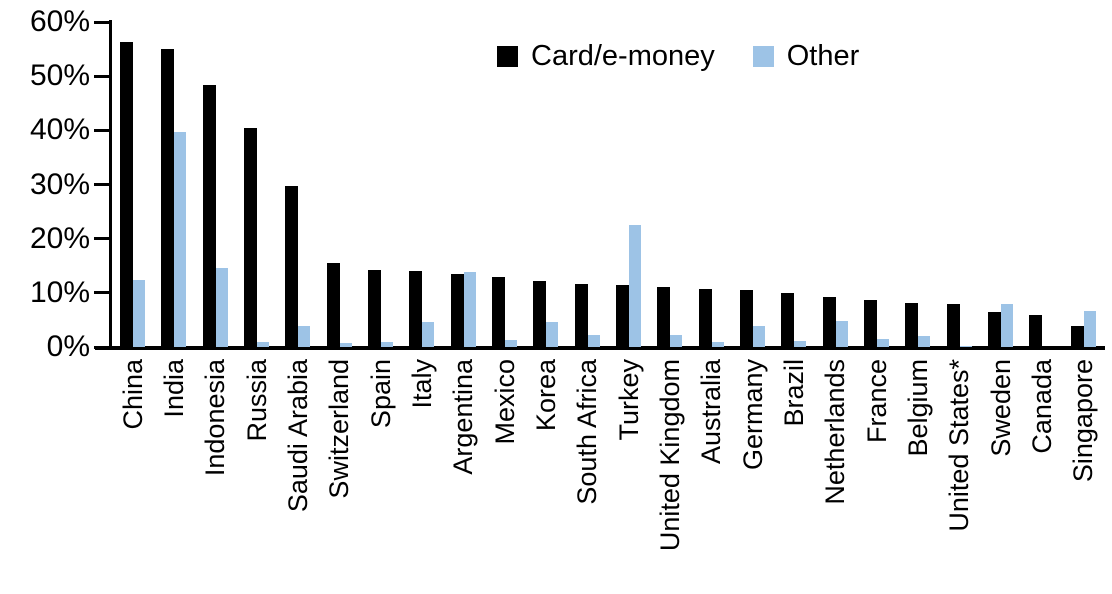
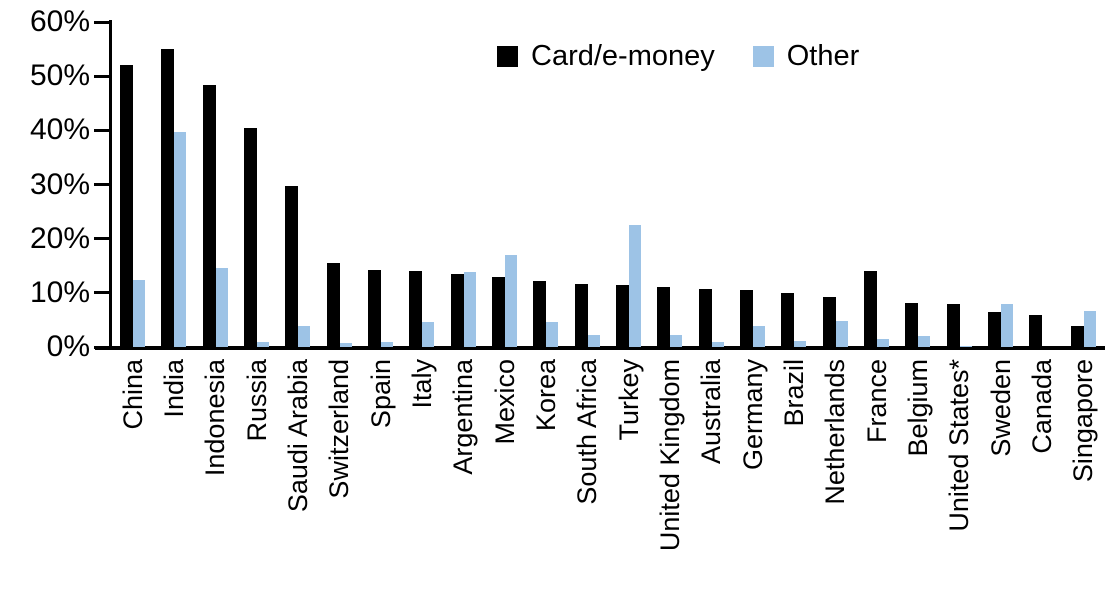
Card/e-money/China: 56% -> 52%
Other/Mexico: 1% -> 17%
Card/e-money/France: 9% -> 14%
